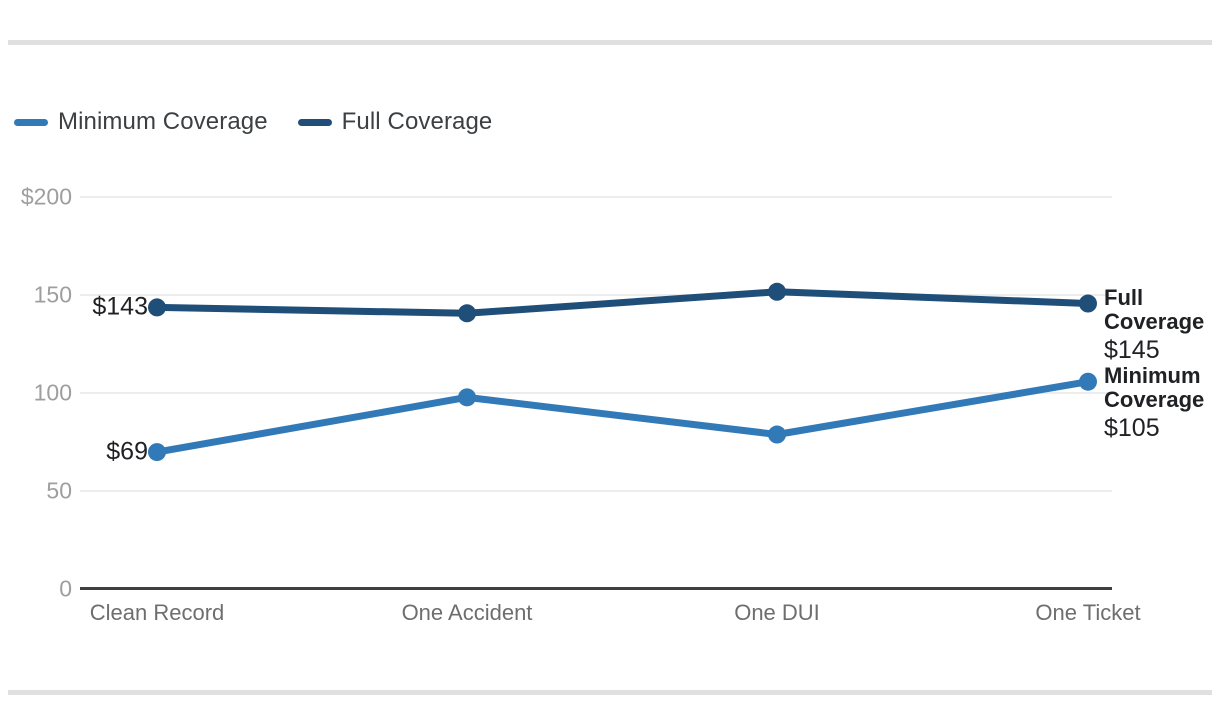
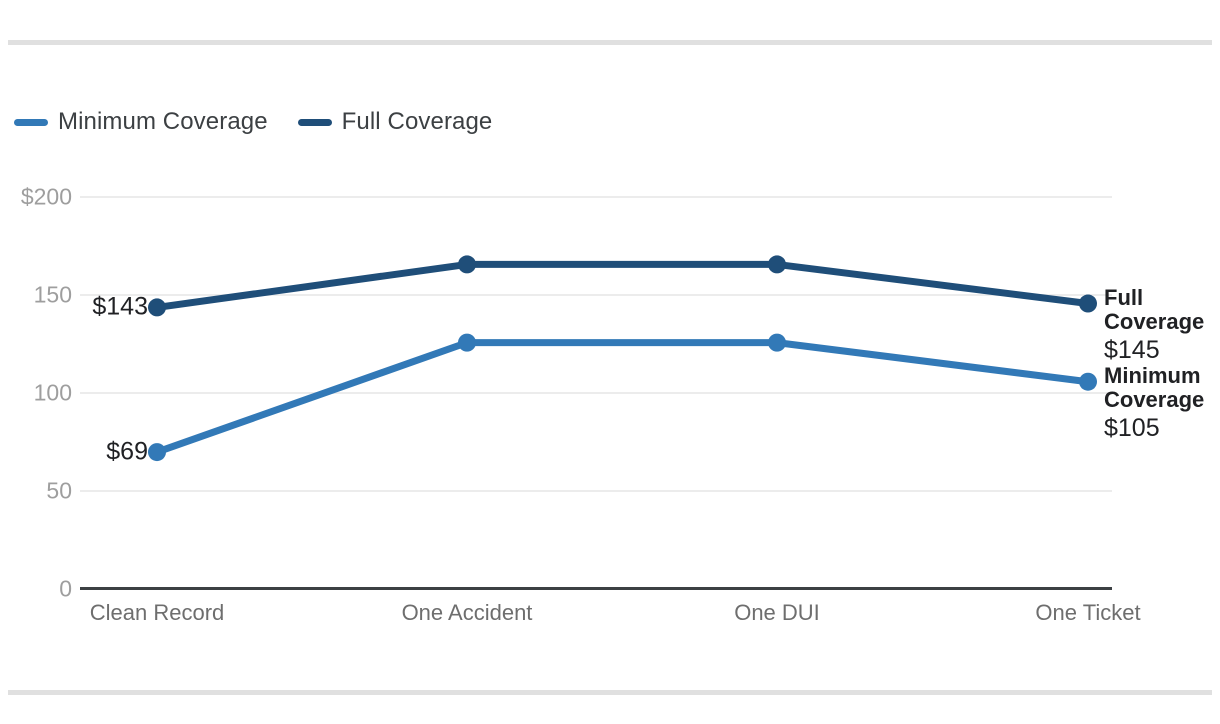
Minimum Coverage/One Accident: $97 -> $125
Full Coverage/One Accident: $140 -> $165
Minimum Coverage/One DUI: $78 -> $125
Full Coverage/One DUI: $151 -> $165
